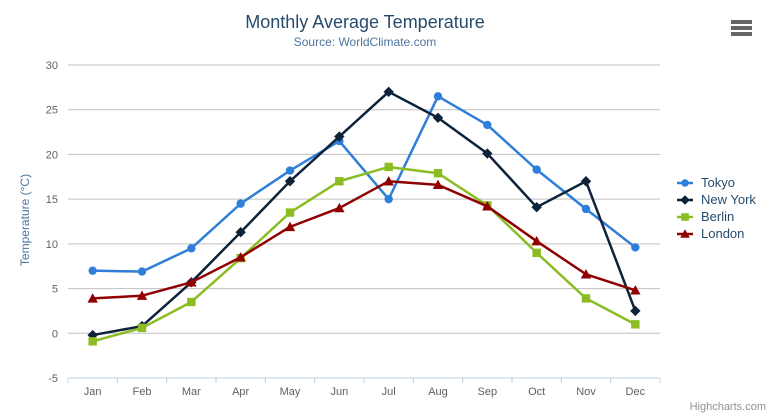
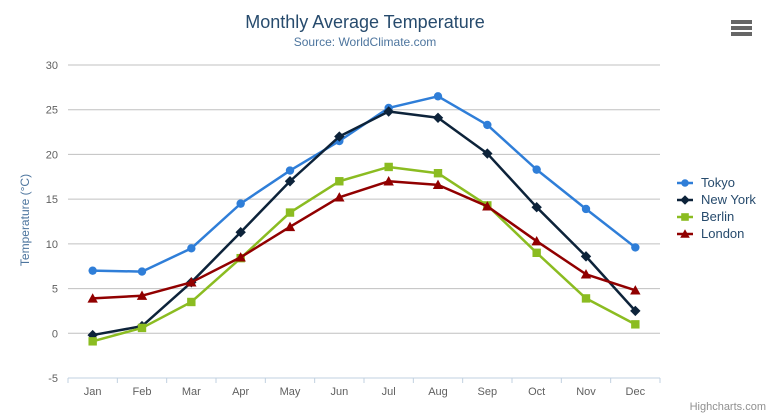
London/Jun: 14 -> 15
Tokyo/Jul: 15 -> 25
New York/Jul: 27 -> 25
New York/Nov: 17 -> 9
